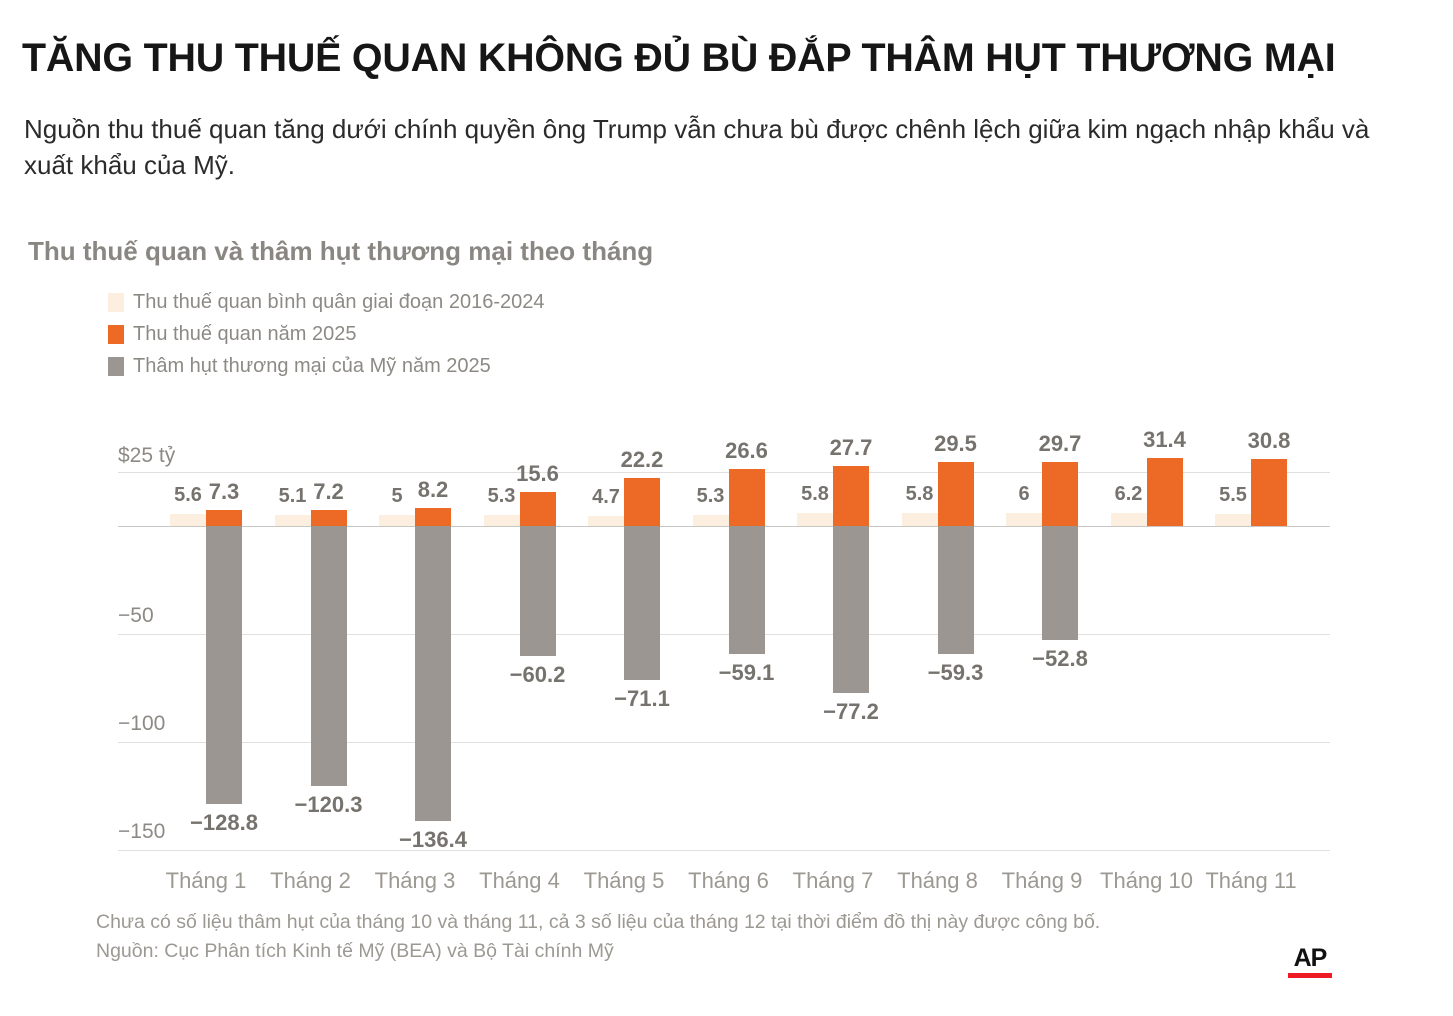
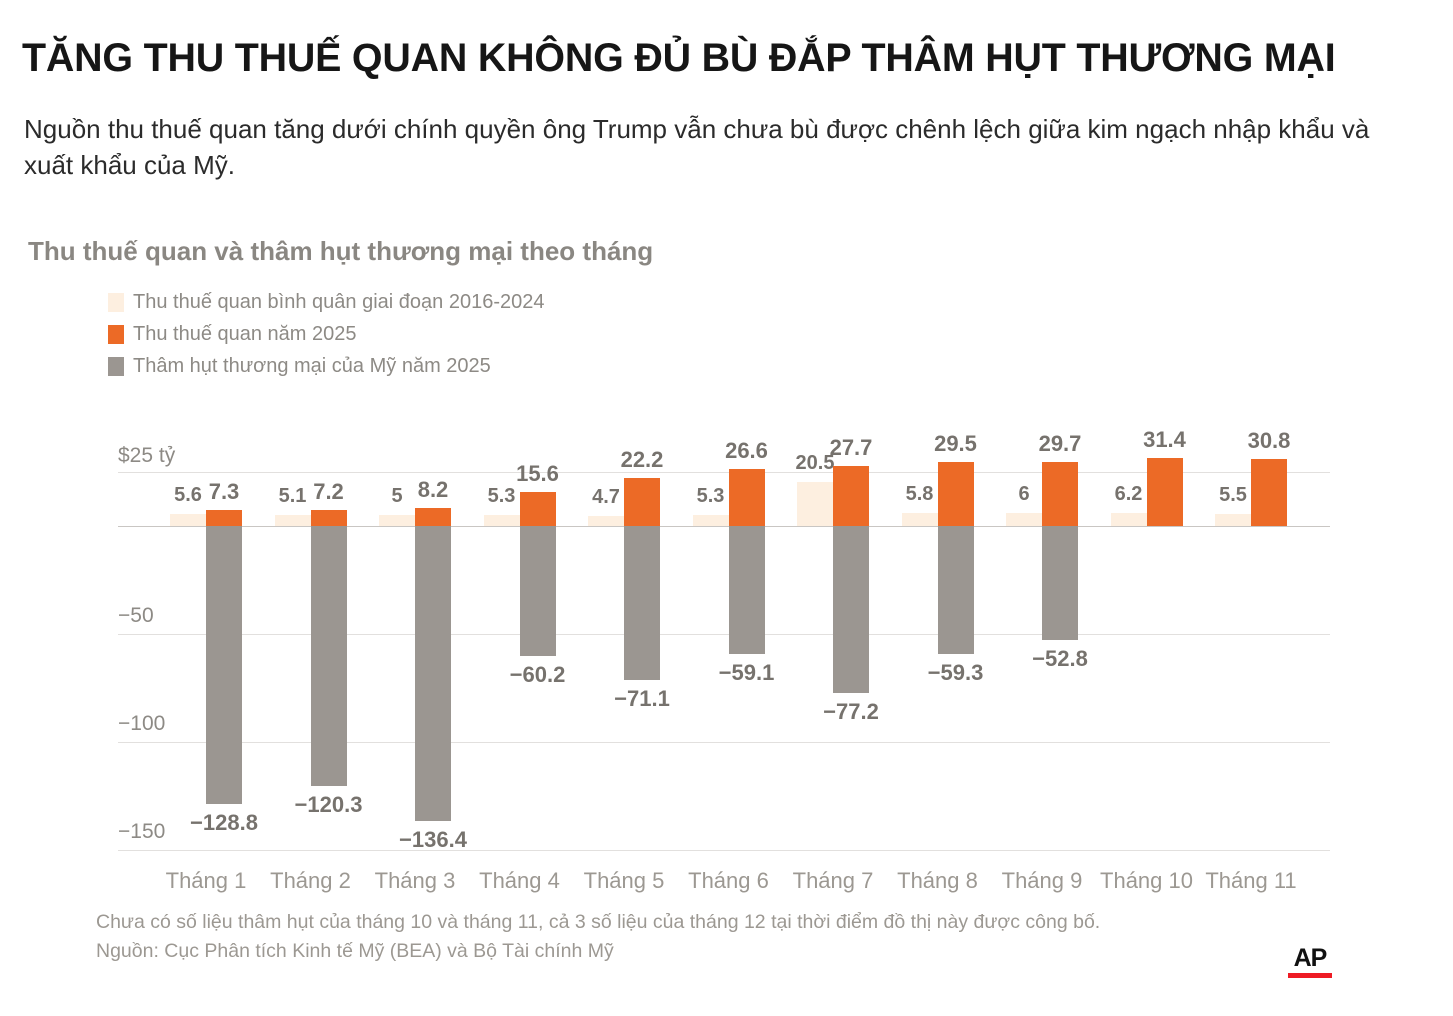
Thu thuế quan bình quân giai đoạn 2016-2024/Tháng 7: 5.8 -> 20.5
